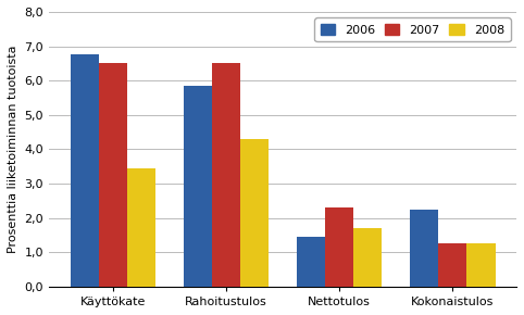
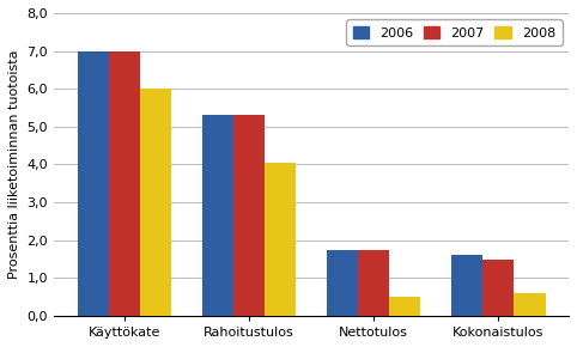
2006/Käyttökate: 6,75 -> 7,00
2007/Käyttökate: 6,50 -> 7,00
2008/Käyttökate: 3,45 -> 6,00
2006/Rahoitustulos: 5,85 -> 5,30
2007/Rahoitustulos: 6,50 -> 5,30
2008/Rahoitustulos: 4,30 -> 4,05
2006/Nettotulos: 1,45 -> 1,75
2007/Nettotulos: 2,30 -> 1,75
2008/Nettotulos: 1,70 -> 0,50
2006/Kokonaistulos: 2,25 -> 1,60
2007/Kokonaistulos: 1,25 -> 1,50
2008/Kokonaistulos: 1,25 -> 0,60
